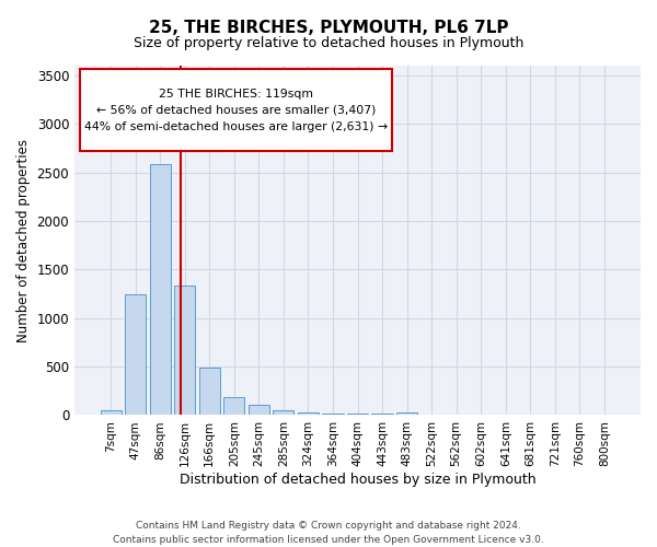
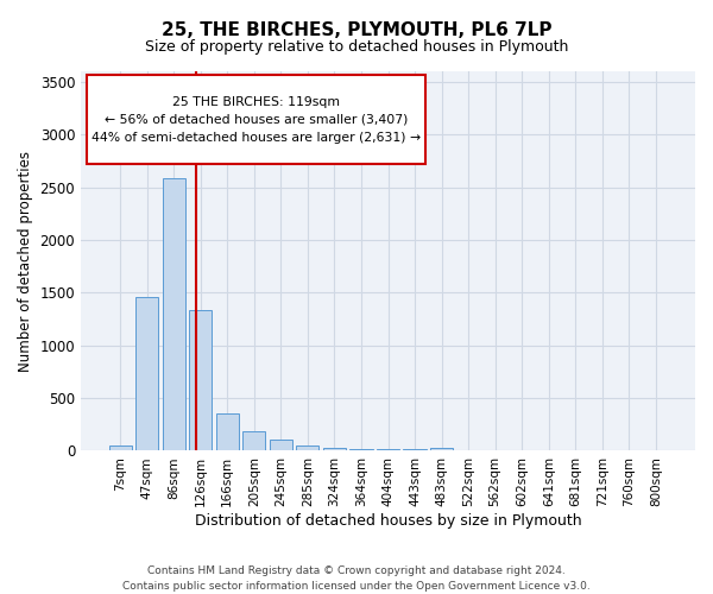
47sqm: 1240 -> 1460
166sqm: 490 -> 360
